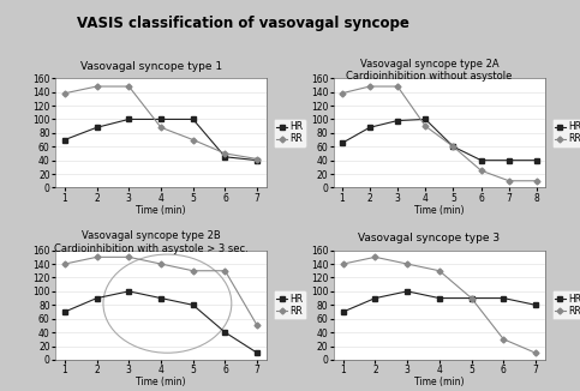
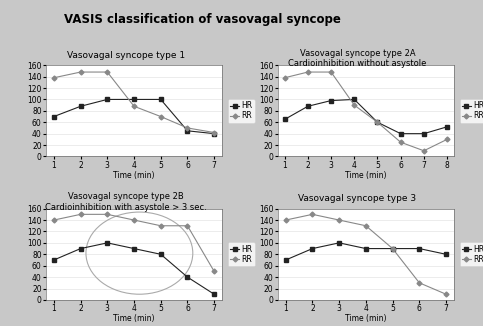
HR/8: 40 -> 52
RR/8: 10 -> 30
